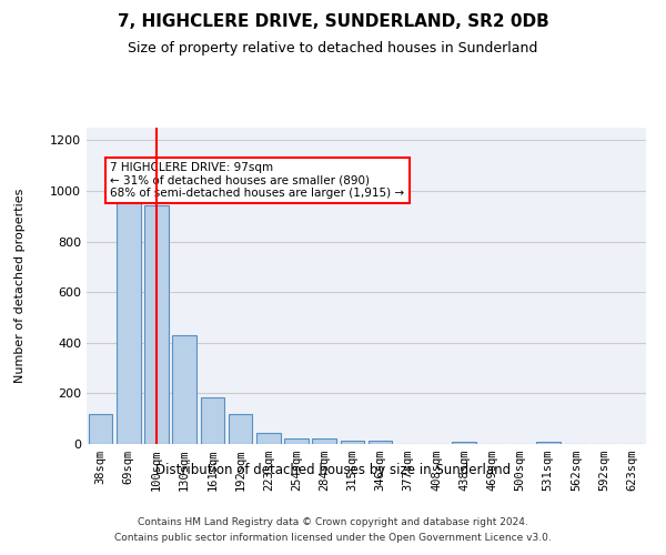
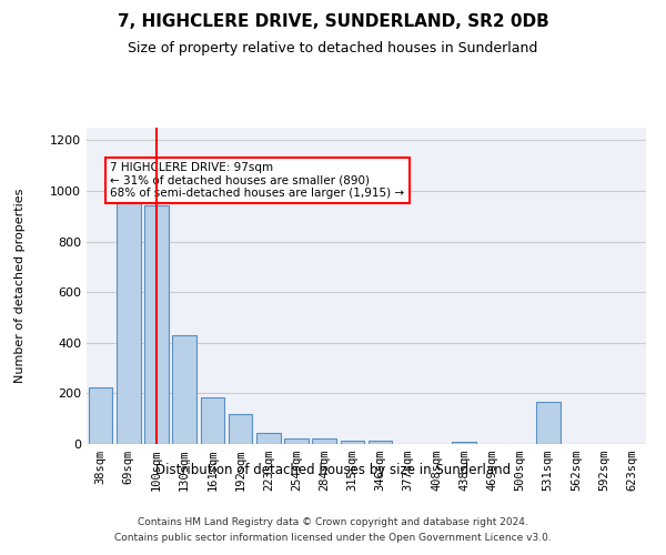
38sqm: 120 -> 225
531sqm: 8 -> 165
